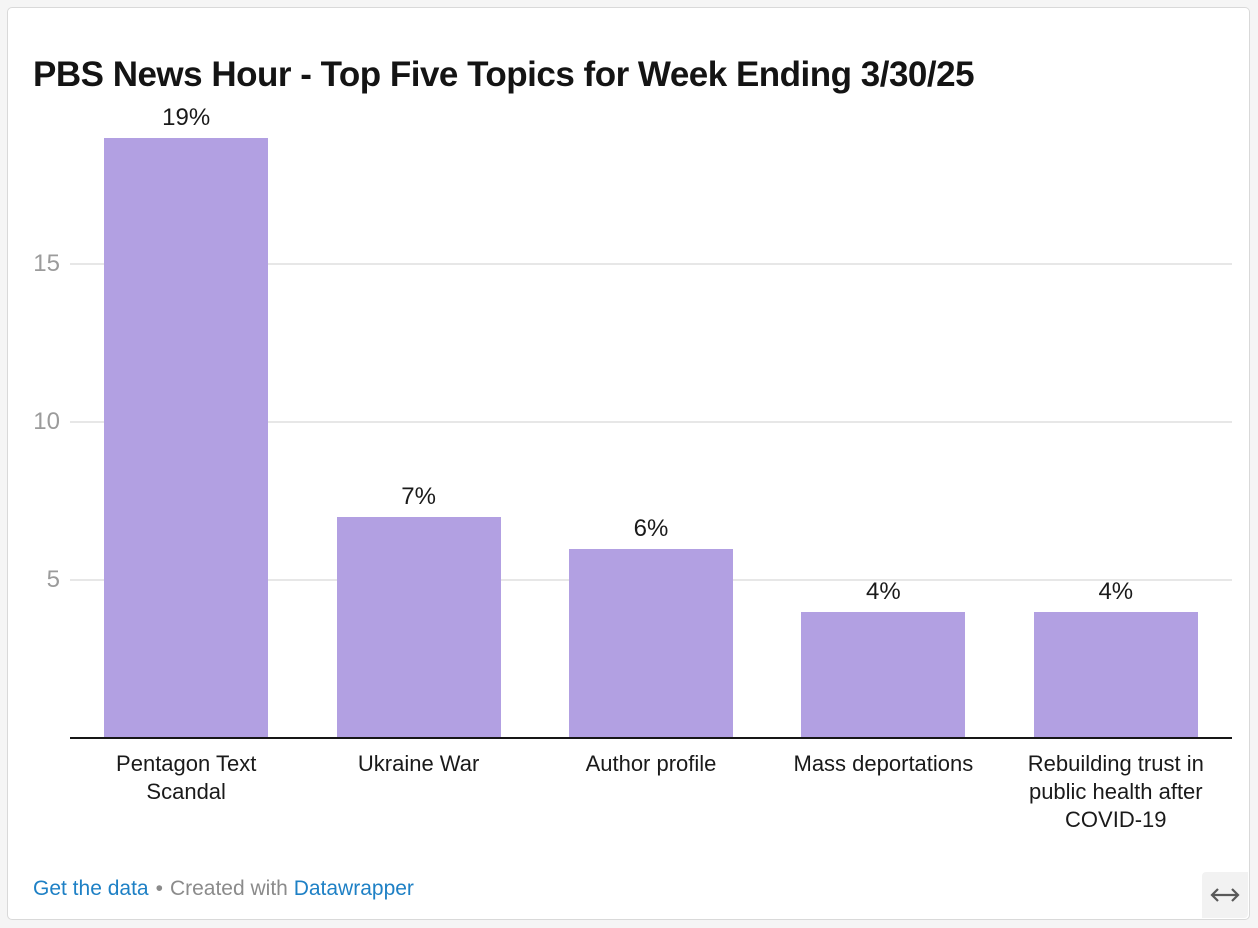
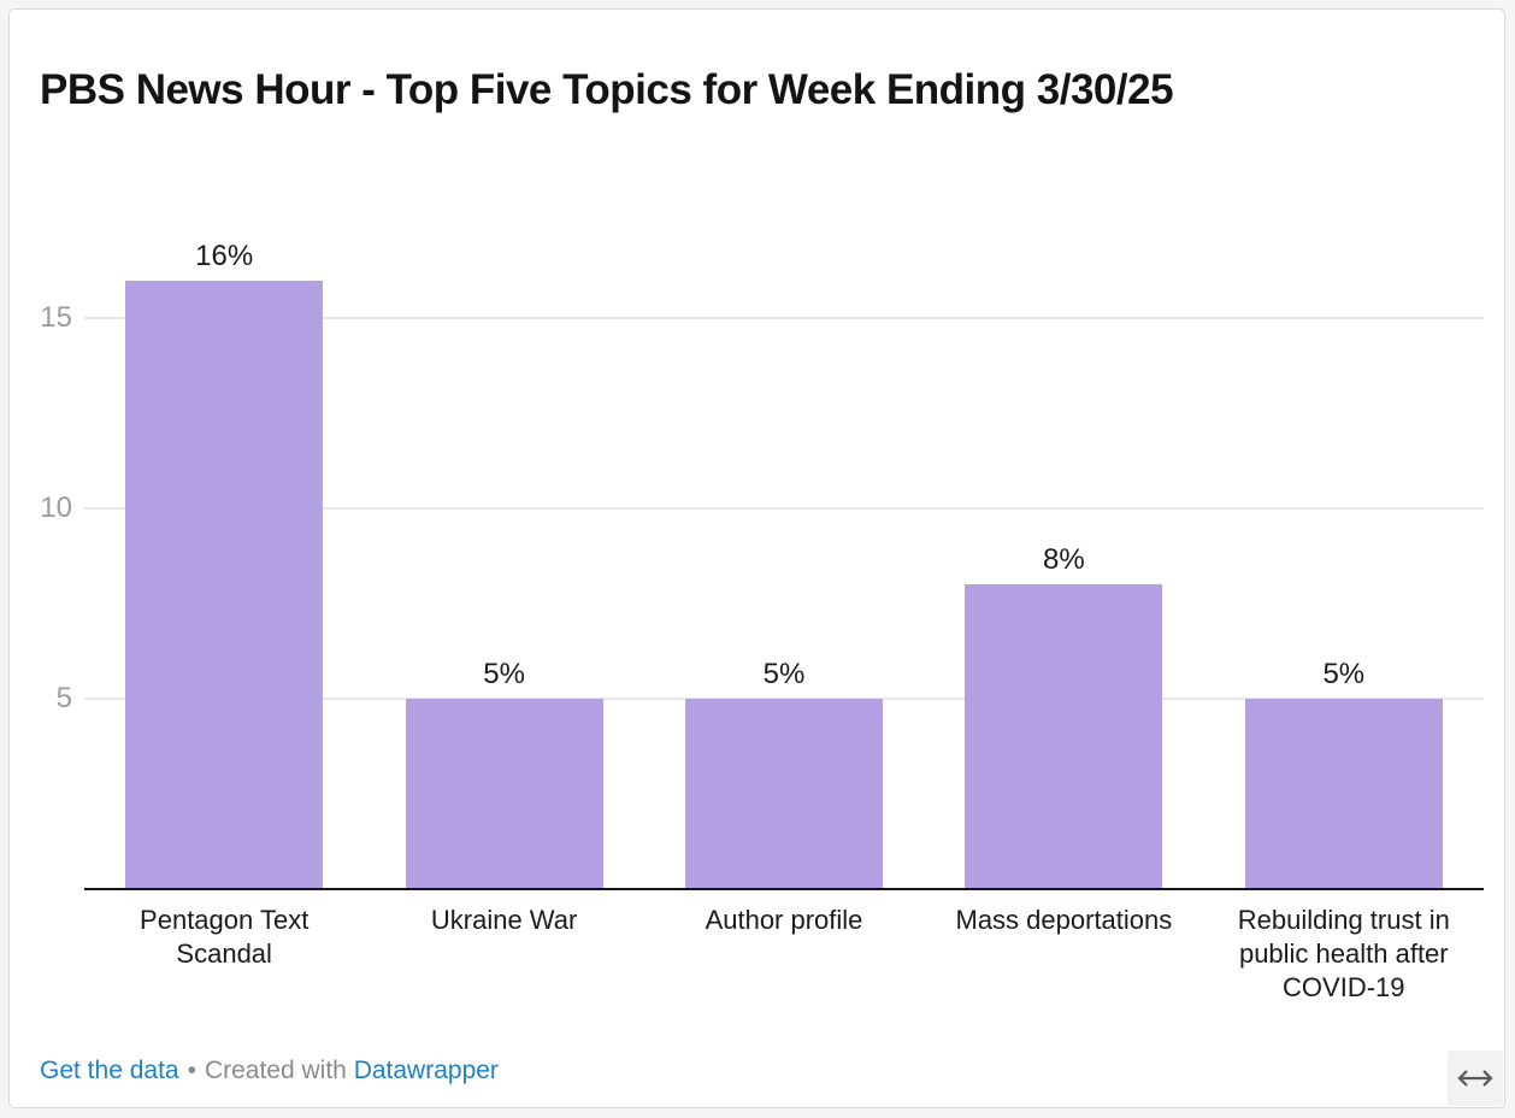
Pentagon Text Scandal: 19% -> 16%
Ukraine War: 7% -> 5%
Author profile: 6% -> 5%
Mass deportations: 4% -> 8%
Rebuilding trust in public health after COVID-19: 4% -> 5%
